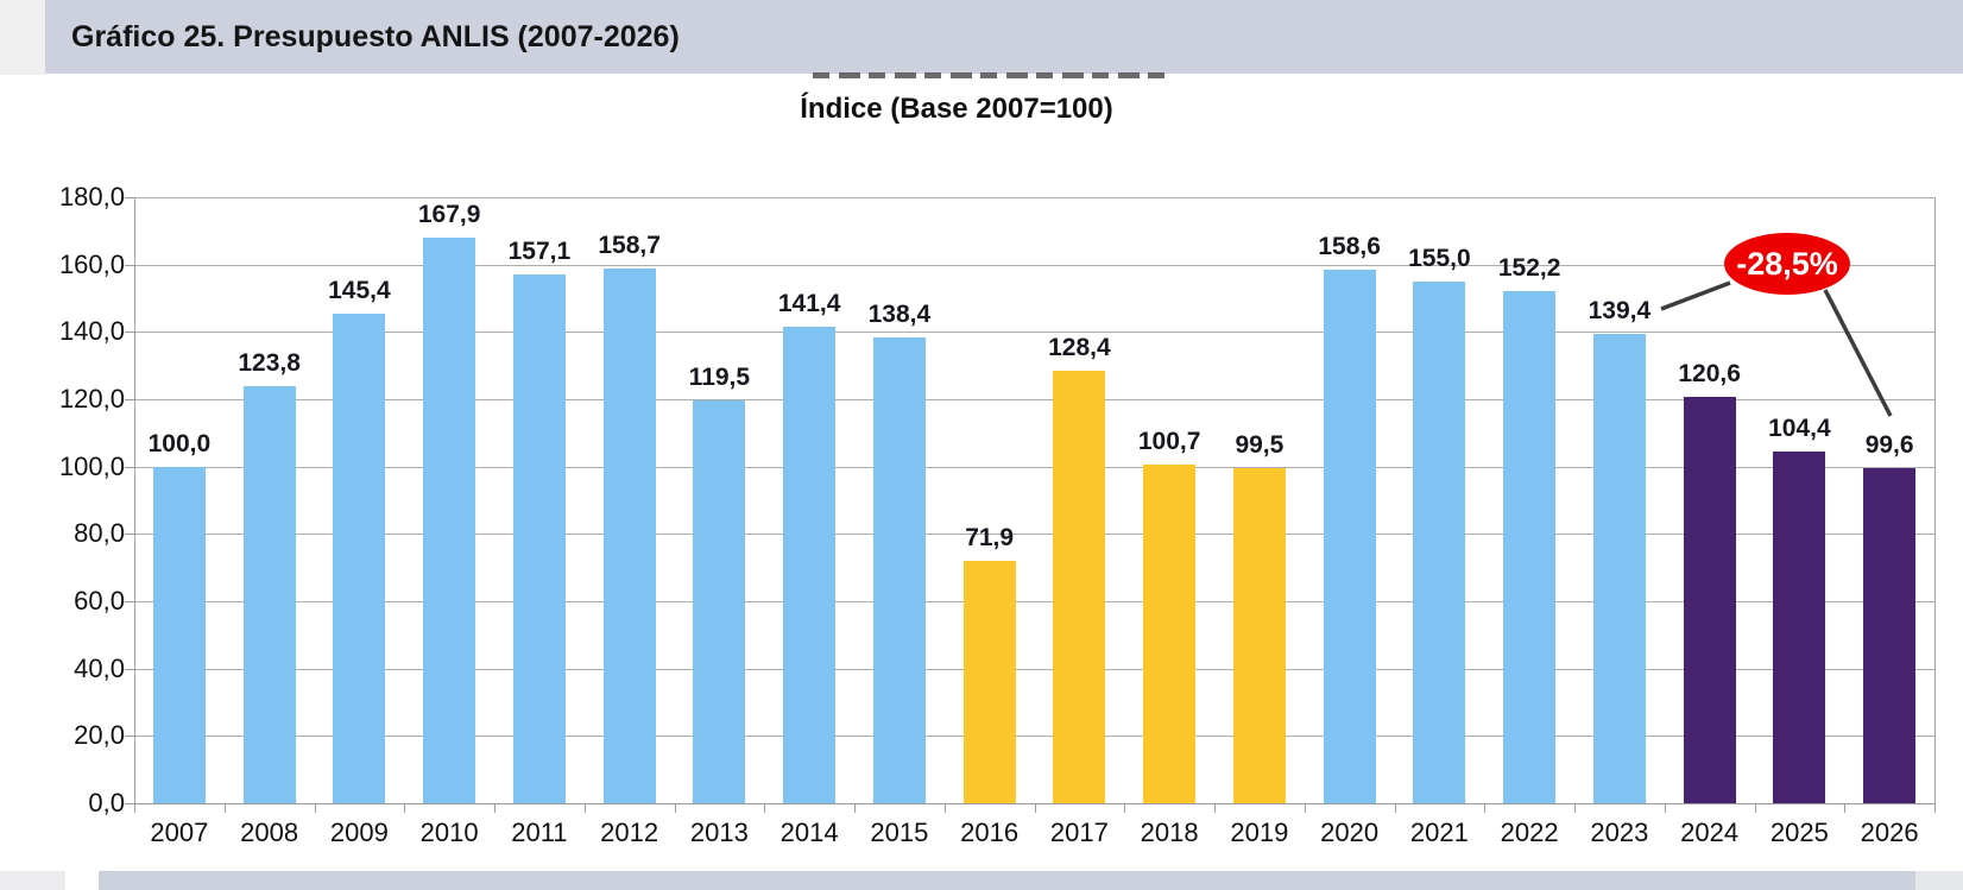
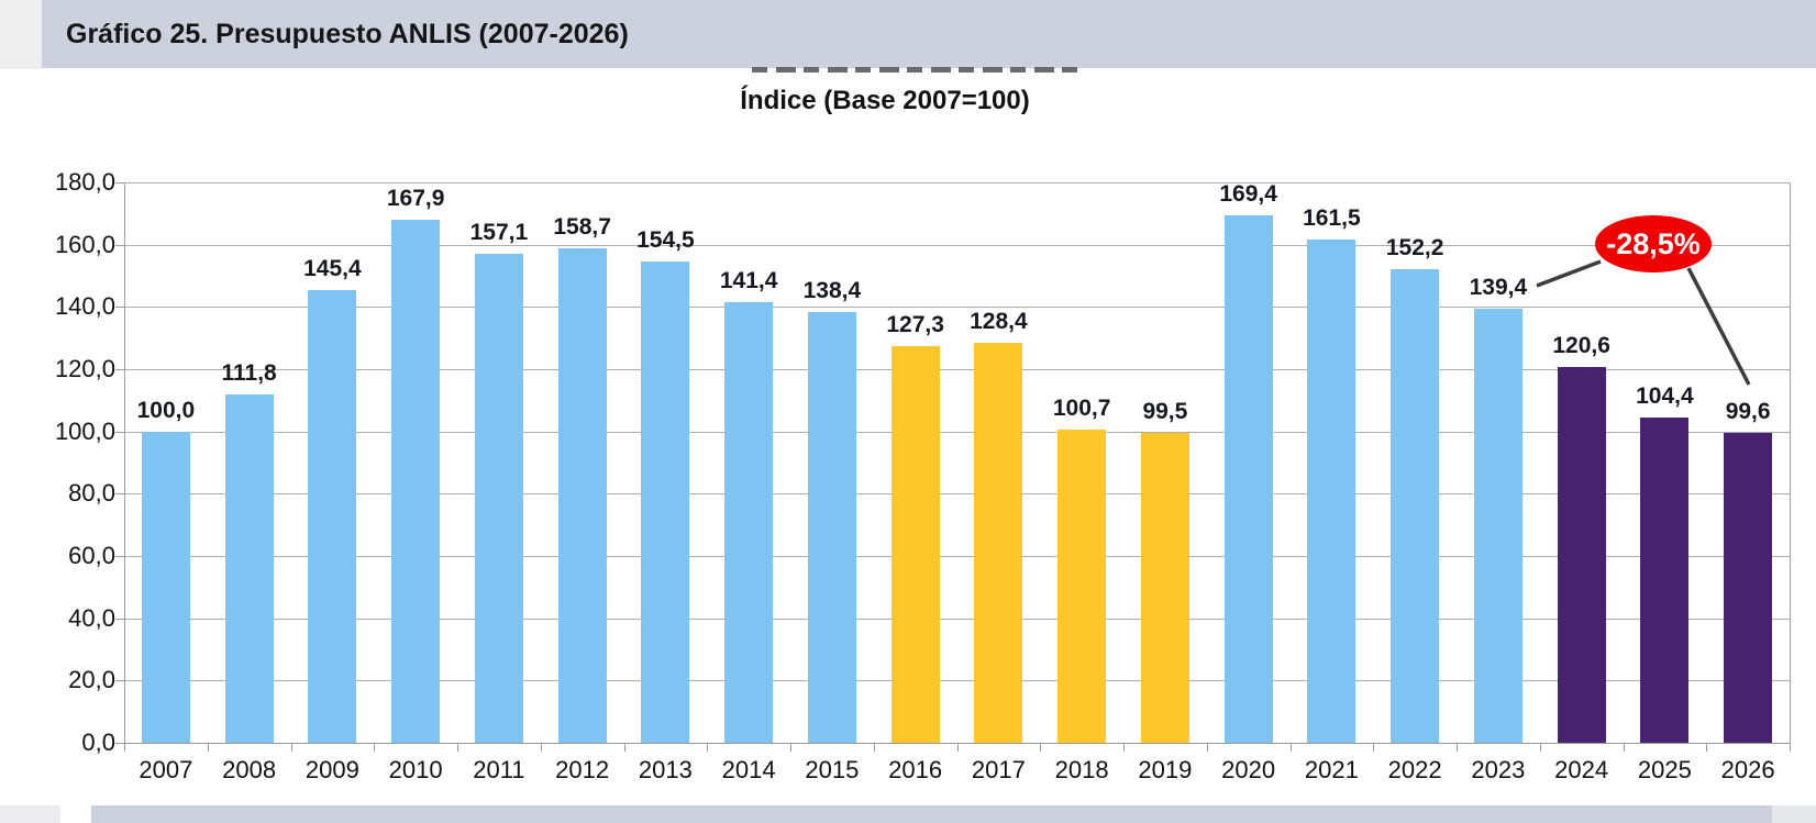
2008: 123,8 -> 111,8
2013: 119,5 -> 154,5
2016: 71,9 -> 127,3
2020: 158,6 -> 169,4
2021: 155,0 -> 161,5
